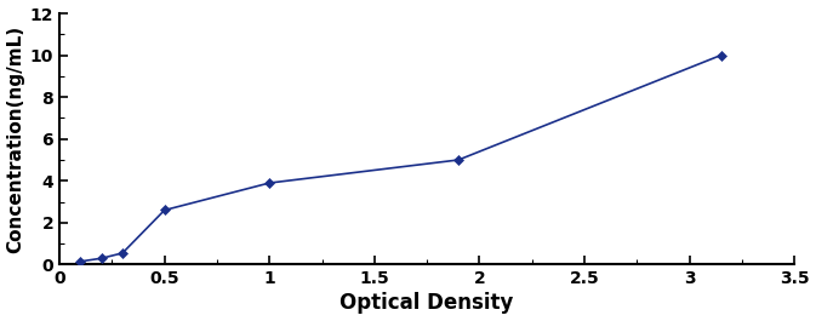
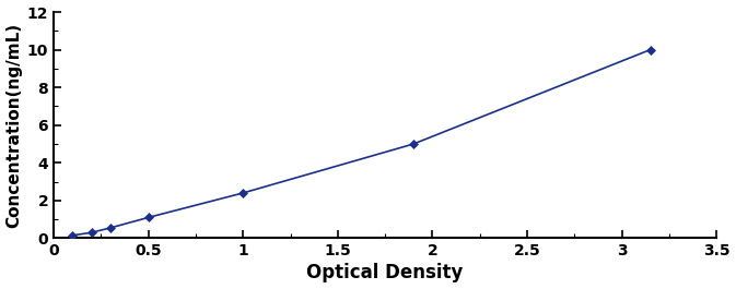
0.5: 2.6 -> 1.1
1: 3.9 -> 2.4
